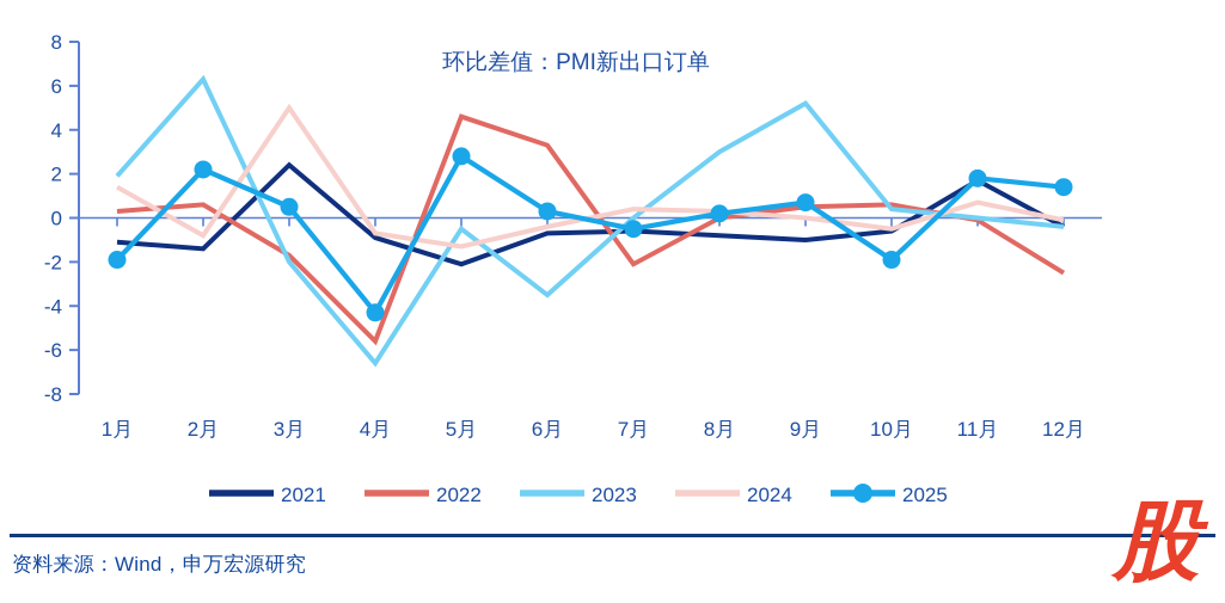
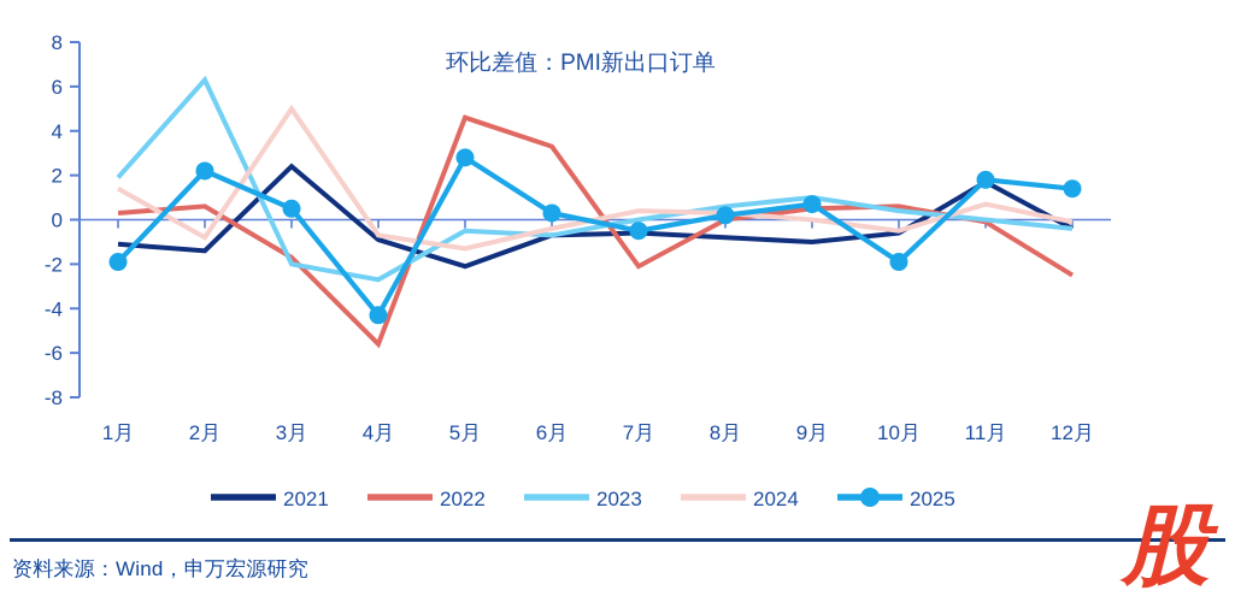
2023/4月: -6.6 -> -2.7
2023/6月: -3.5 -> -0.7
2023/8月: 3.0 -> 0.6
2023/9月: 5.2 -> 1.0
